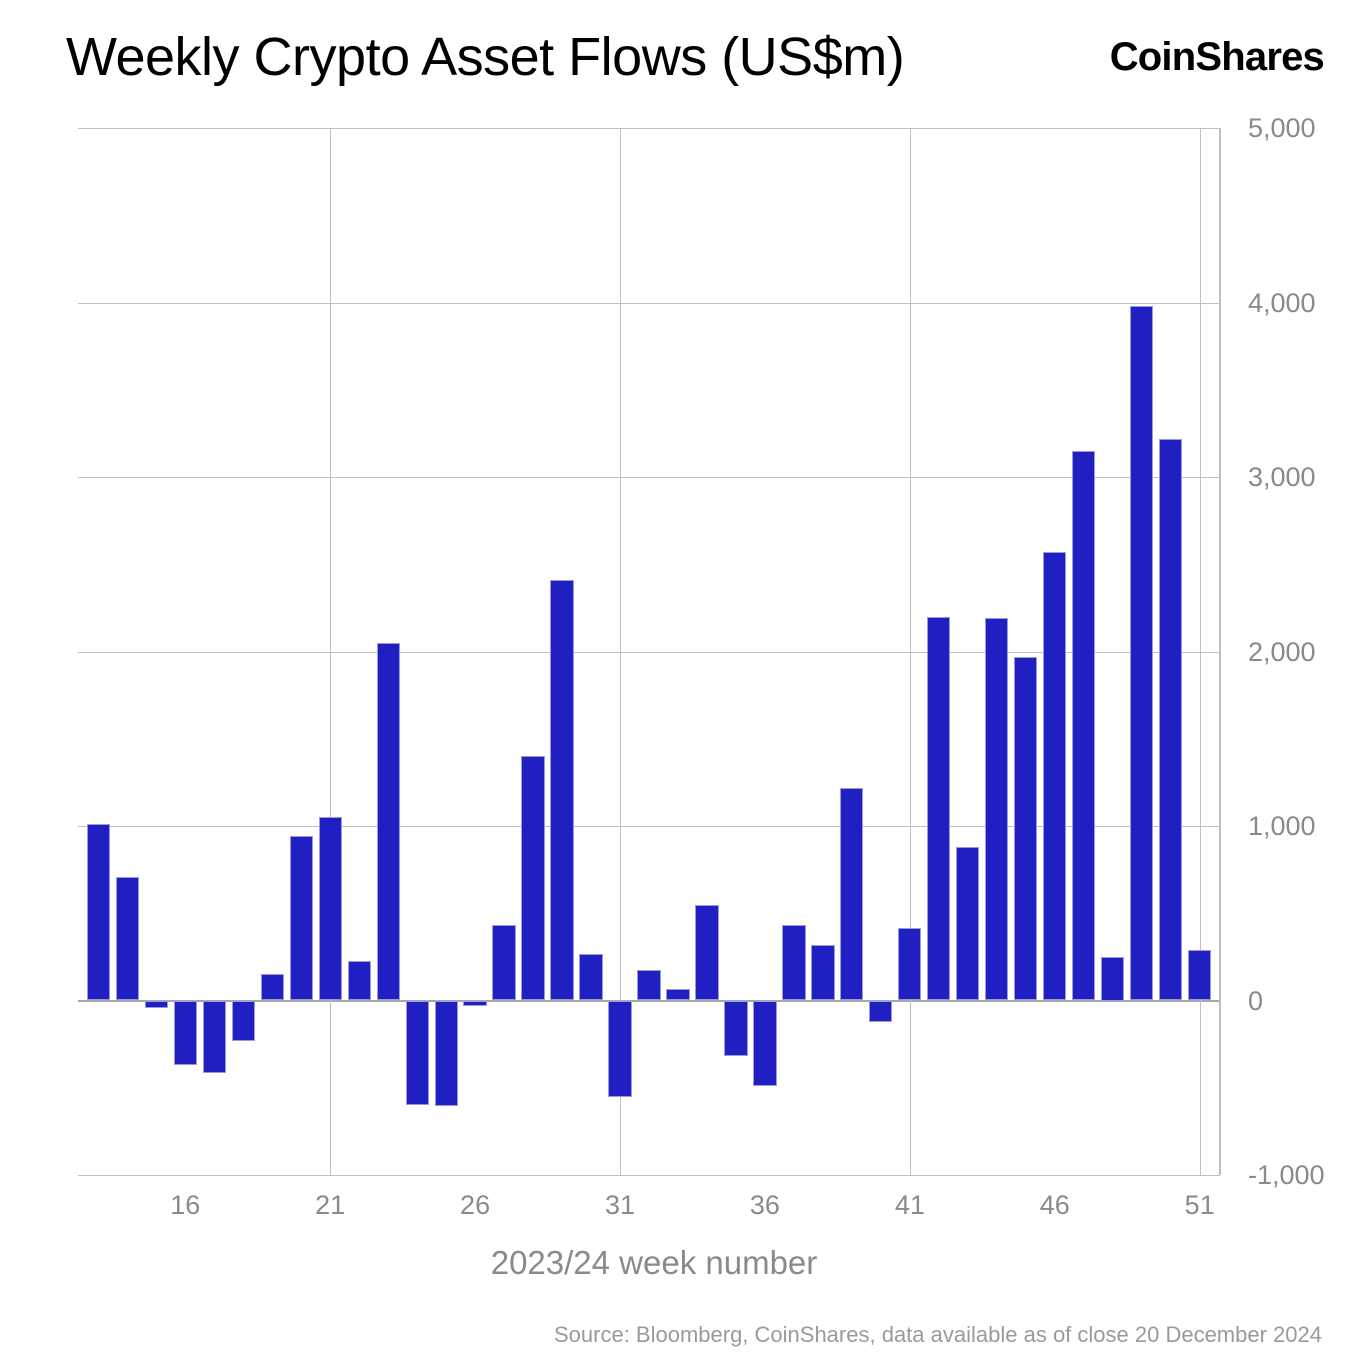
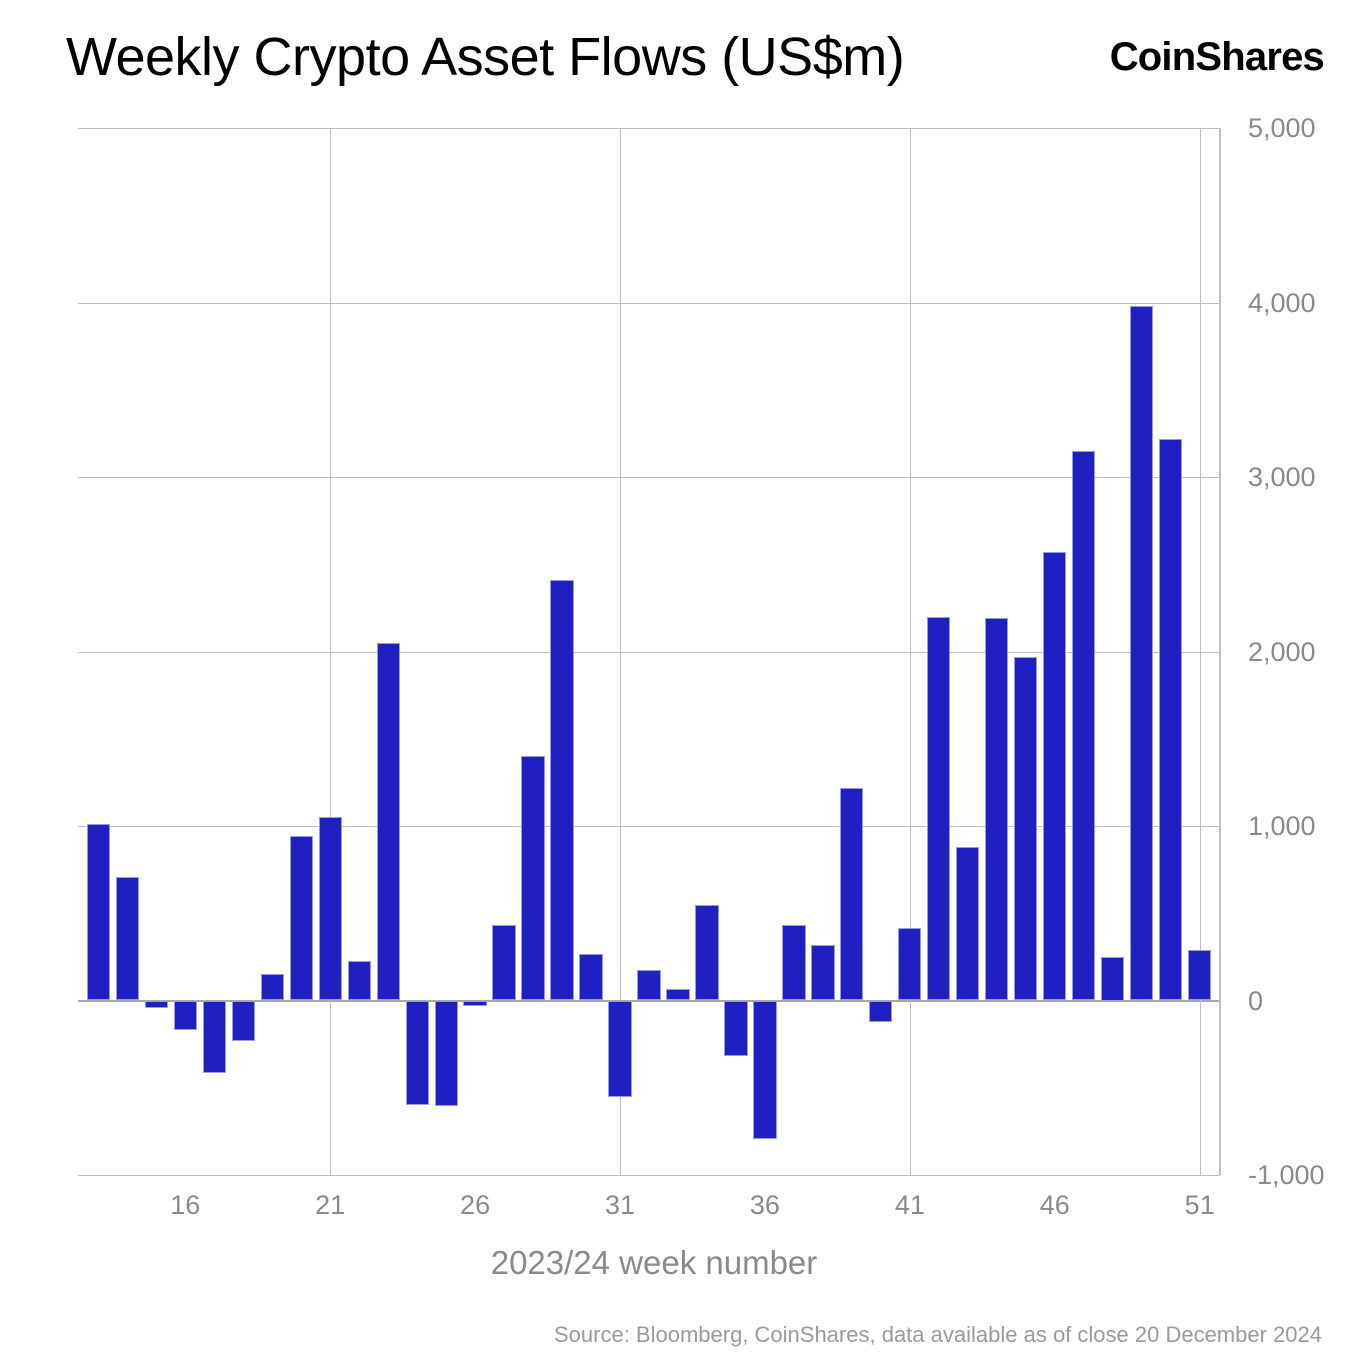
16: -370 -> -170
36: -490 -> -800
